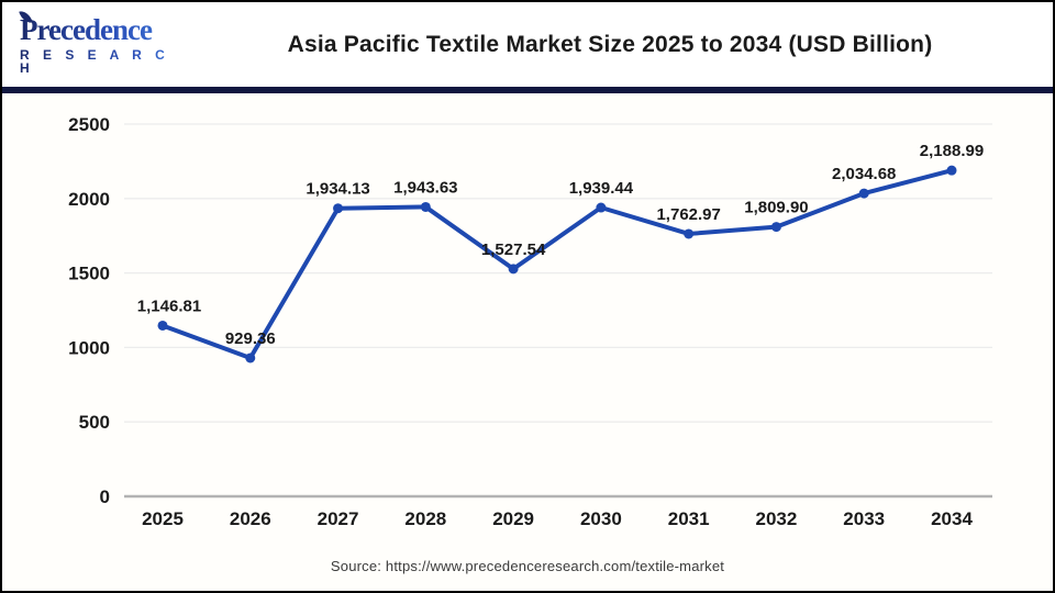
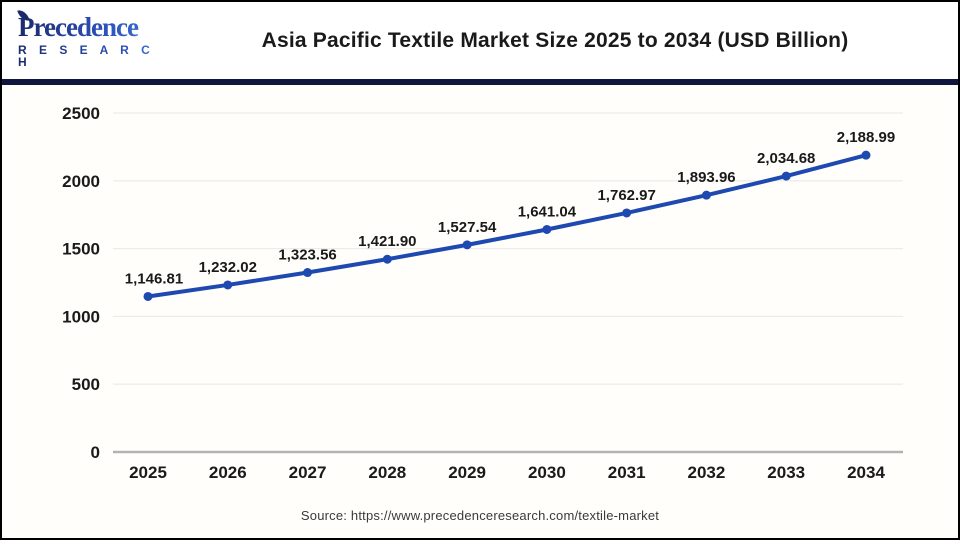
2026: 929.36 -> 1,232.02
2027: 1,934.13 -> 1,323.56
2028: 1,943.63 -> 1,421.90
2030: 1,939.44 -> 1,641.04
2032: 1,809.90 -> 1,893.96
